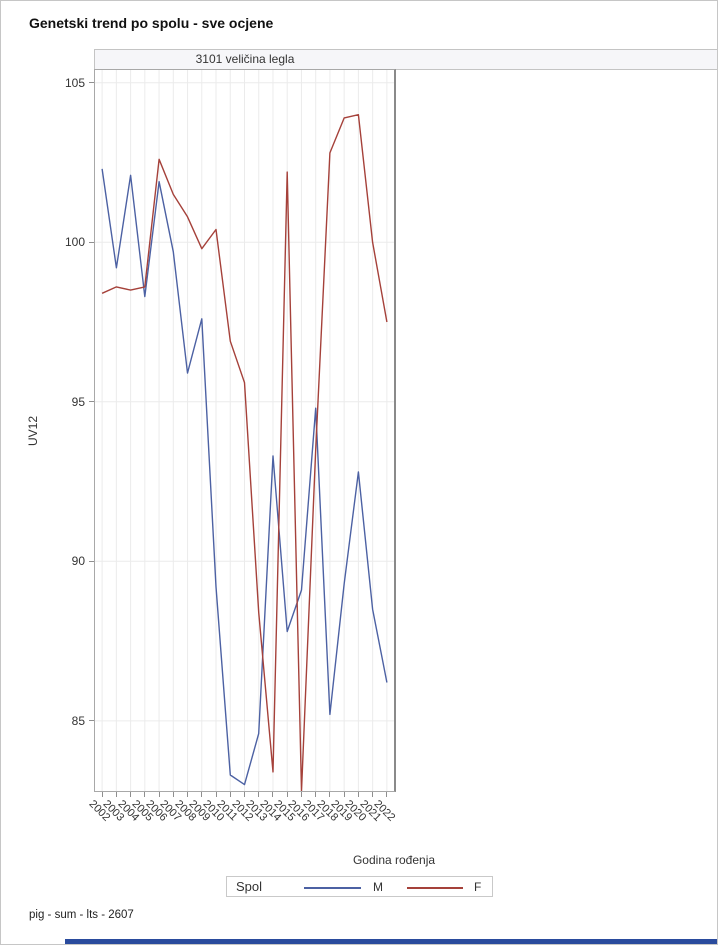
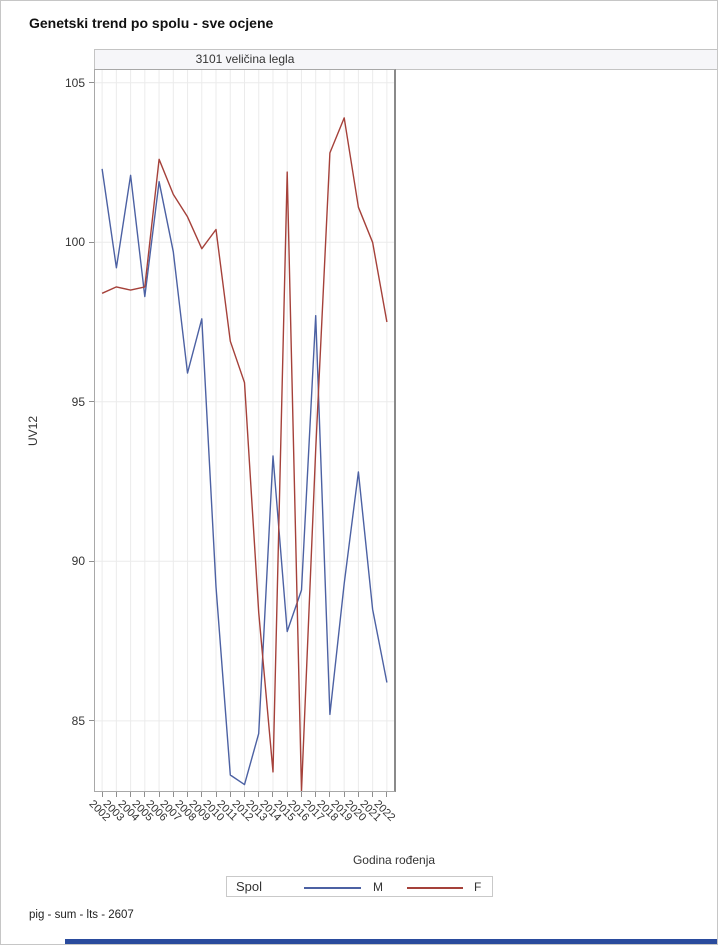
M/2017: 94.8 -> 97.7
F/2020: 104.0 -> 101.1
